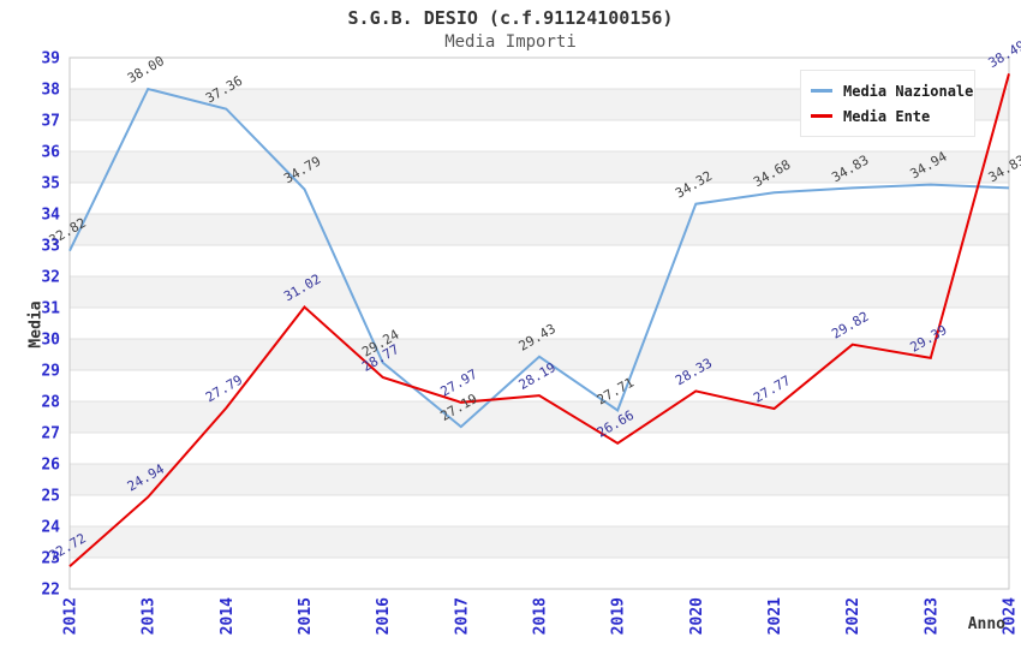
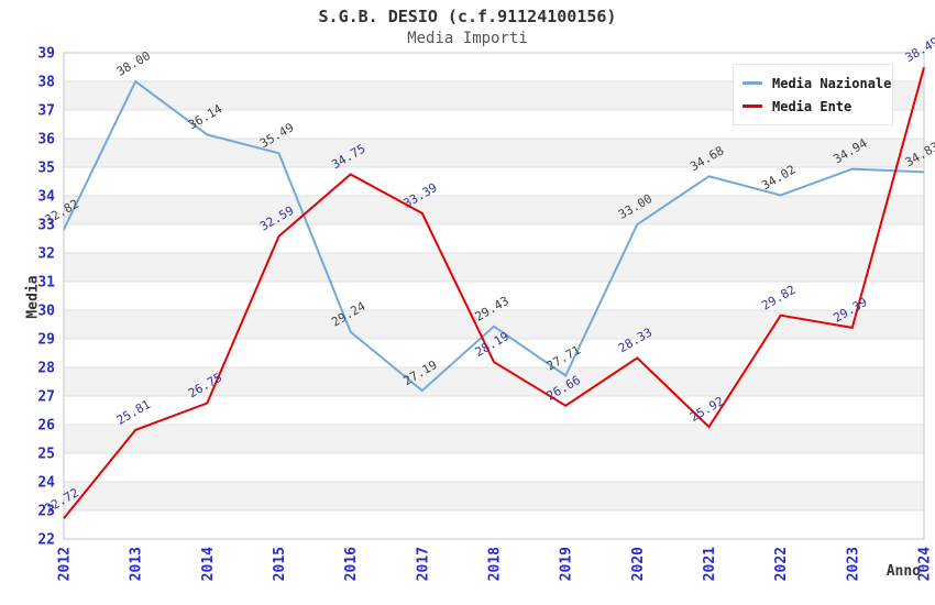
Media Ente/2013: 24.94 -> 25.81
Media Nazionale/2014: 37.36 -> 36.14
Media Ente/2014: 27.79 -> 26.75
Media Nazionale/2015: 34.79 -> 35.49
Media Ente/2015: 31.02 -> 32.59
Media Ente/2016: 28.77 -> 34.75
Media Ente/2017: 27.97 -> 33.39
Media Nazionale/2020: 34.32 -> 33.00
Media Ente/2021: 27.77 -> 25.92
Media Nazionale/2022: 34.83 -> 34.02
